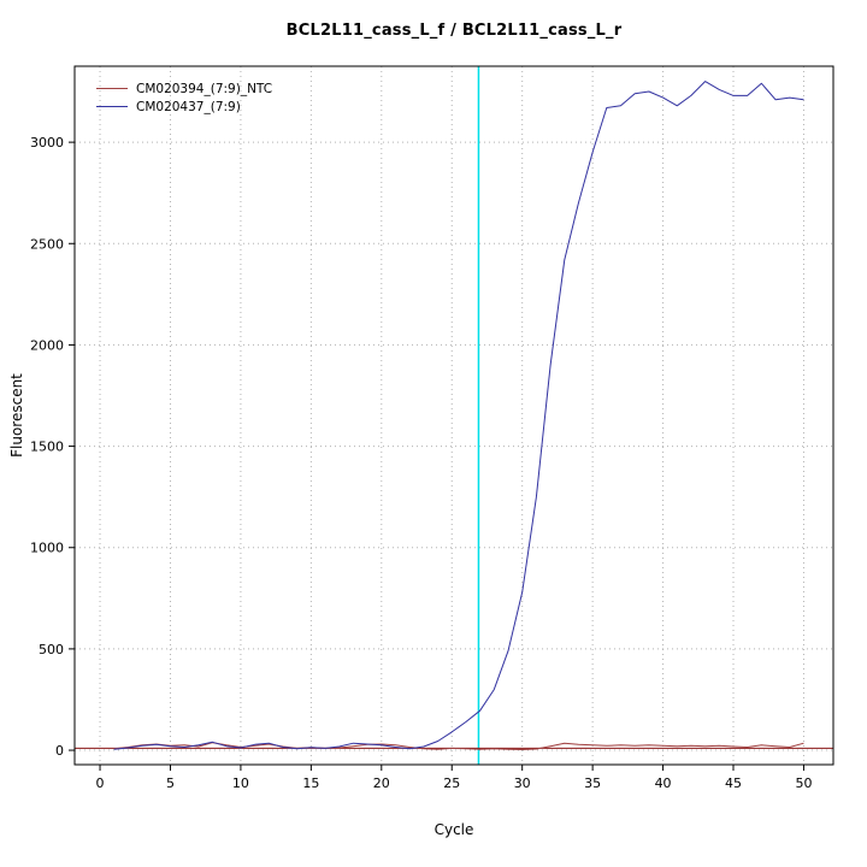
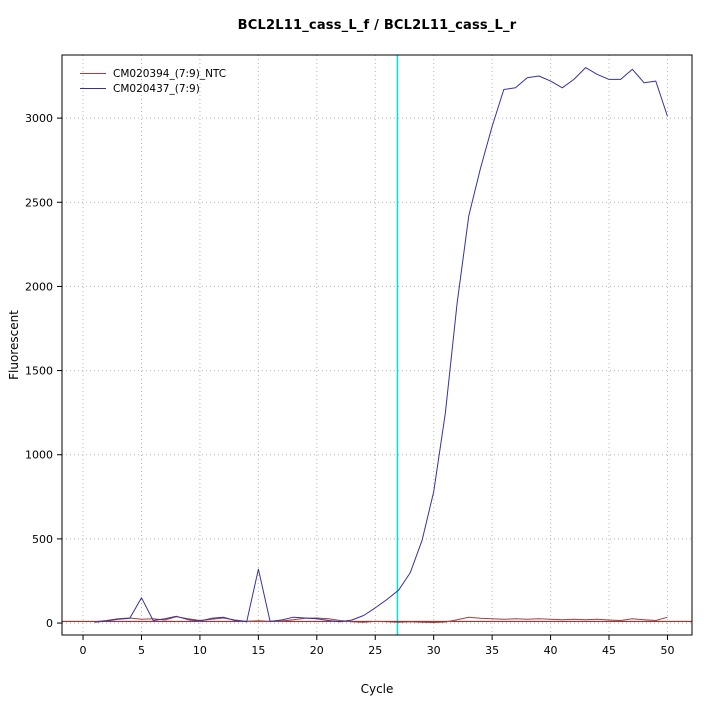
CM020437_(7:9)/5: 20 -> 150
CM020437_(7:9)/15: 10 -> 320
CM020437_(7:9)/50: 3210 -> 3010
